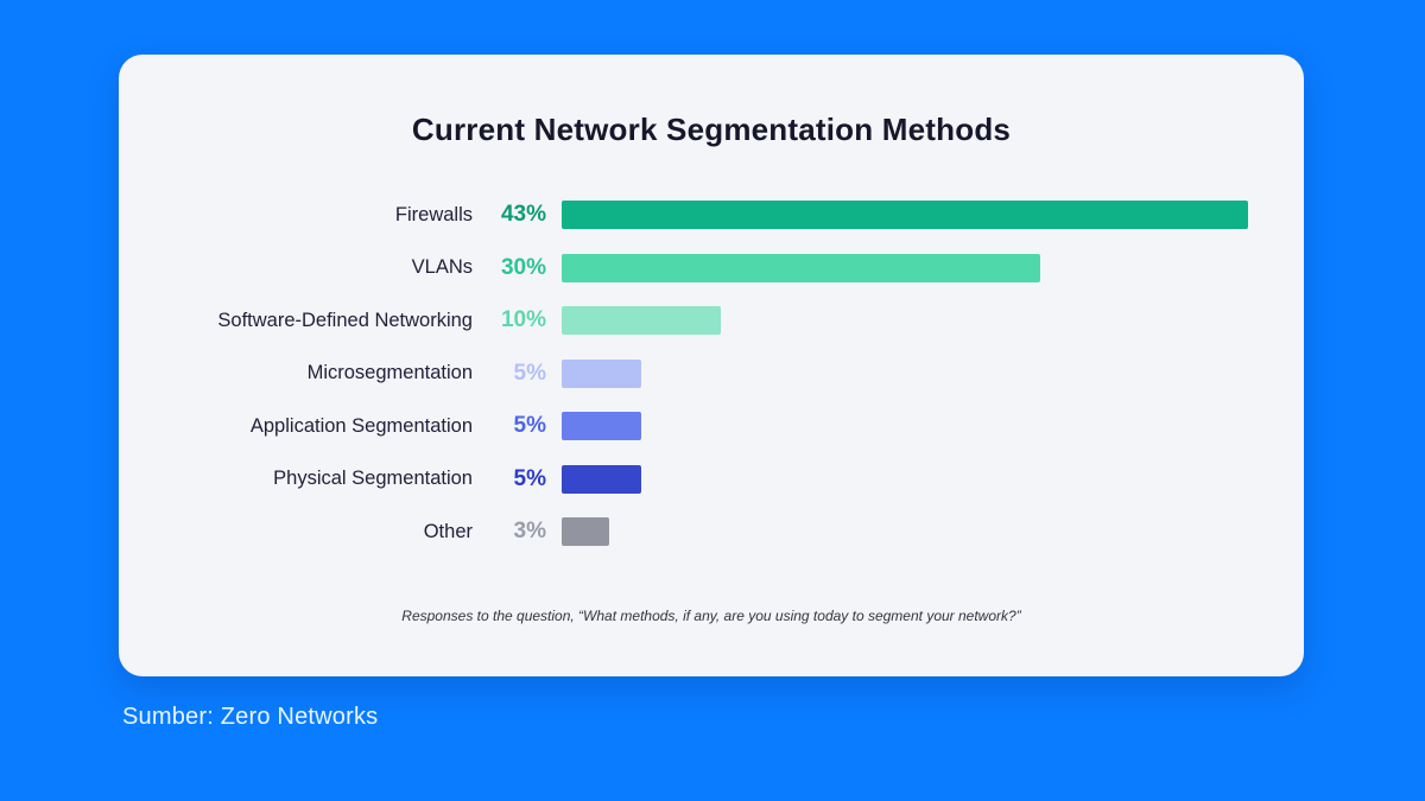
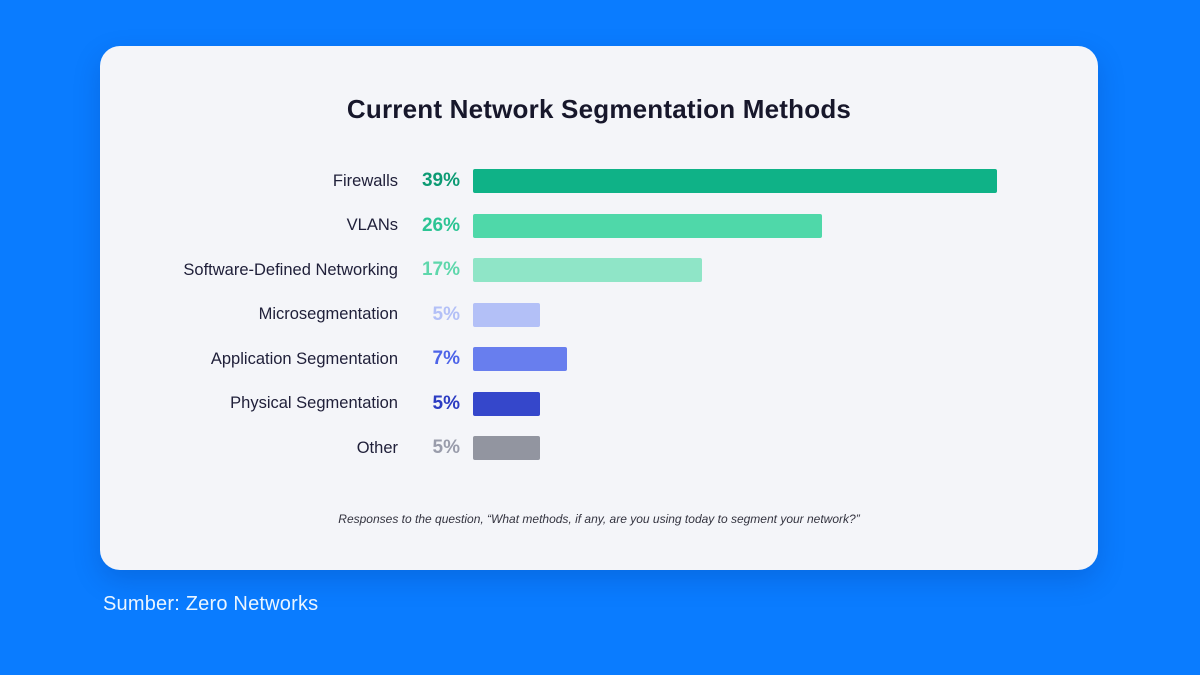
Firewalls: 43% -> 39%
VLANs: 30% -> 26%
Software-Defined Networking: 10% -> 17%
Application Segmentation: 5% -> 7%
Other: 3% -> 5%
